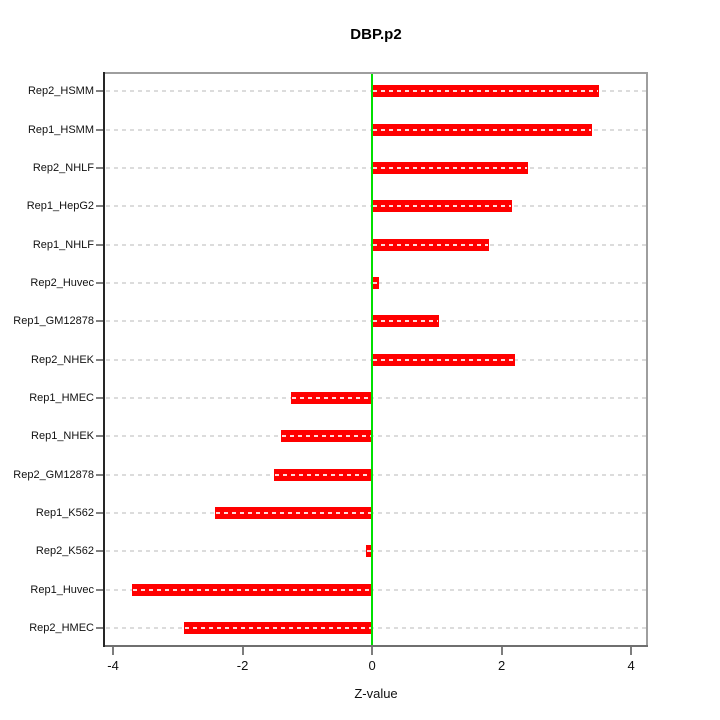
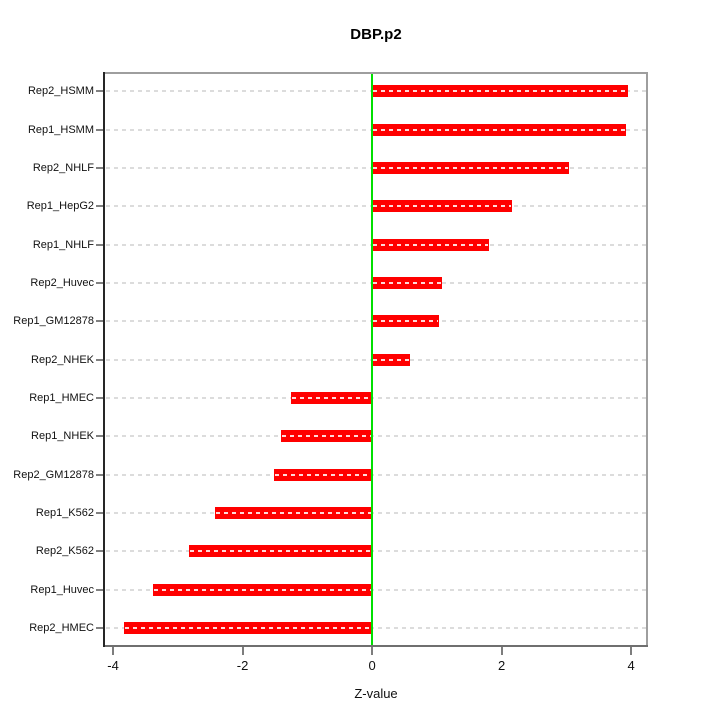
Rep2_HSMM: 3.5 -> 4.0
Rep1_HSMM: 3.4 -> 3.9
Rep2_NHLF: 2.4 -> 3.0
Rep2_Huvec: 0.1 -> 1.1
Rep2_NHEK: 2.2 -> 0.6
Rep2_K562: -0.1 -> -2.8
Rep1_Huvec: -3.7 -> -3.4
Rep2_HMEC: -2.9 -> -3.8
